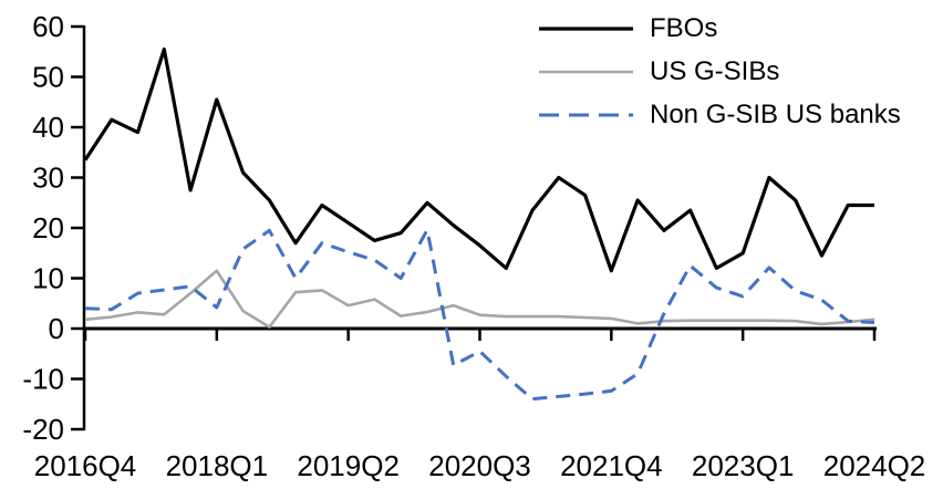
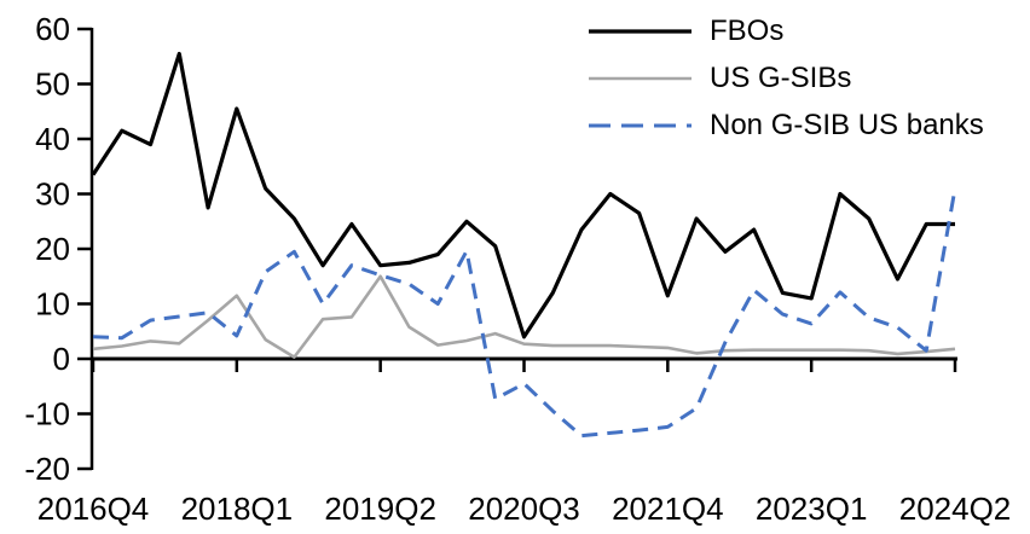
FBOs/2019Q2: 21 -> 17
US G-SIBs/2019Q2: 5 -> 15
FBOs/2020Q3: 16 -> 4
FBOs/2023Q1: 15 -> 11
Non G-SIB US banks/2024Q2: 1 -> 31
